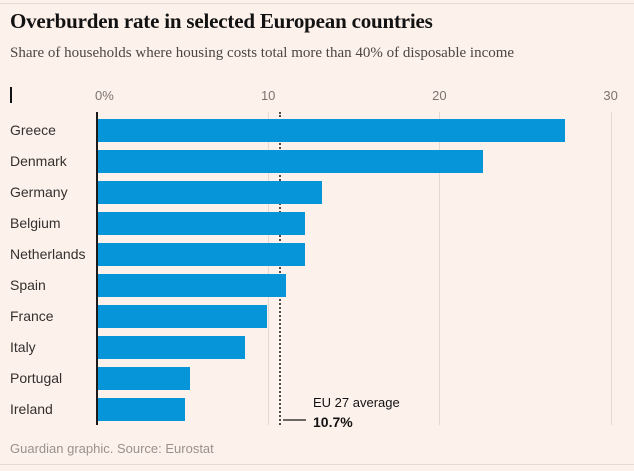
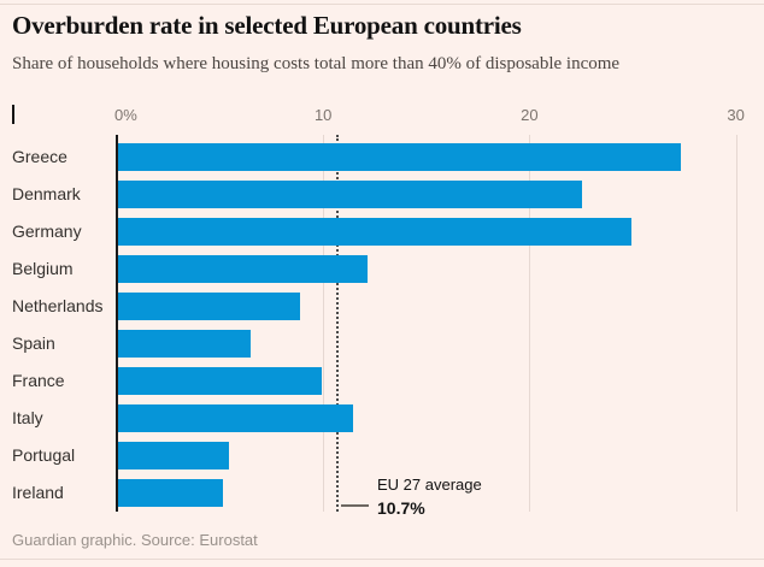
Germany: 13.1 -> 24.9
Netherlands: 12.1 -> 8.8
Spain: 11.0 -> 6.4
Italy: 8.6 -> 11.4
